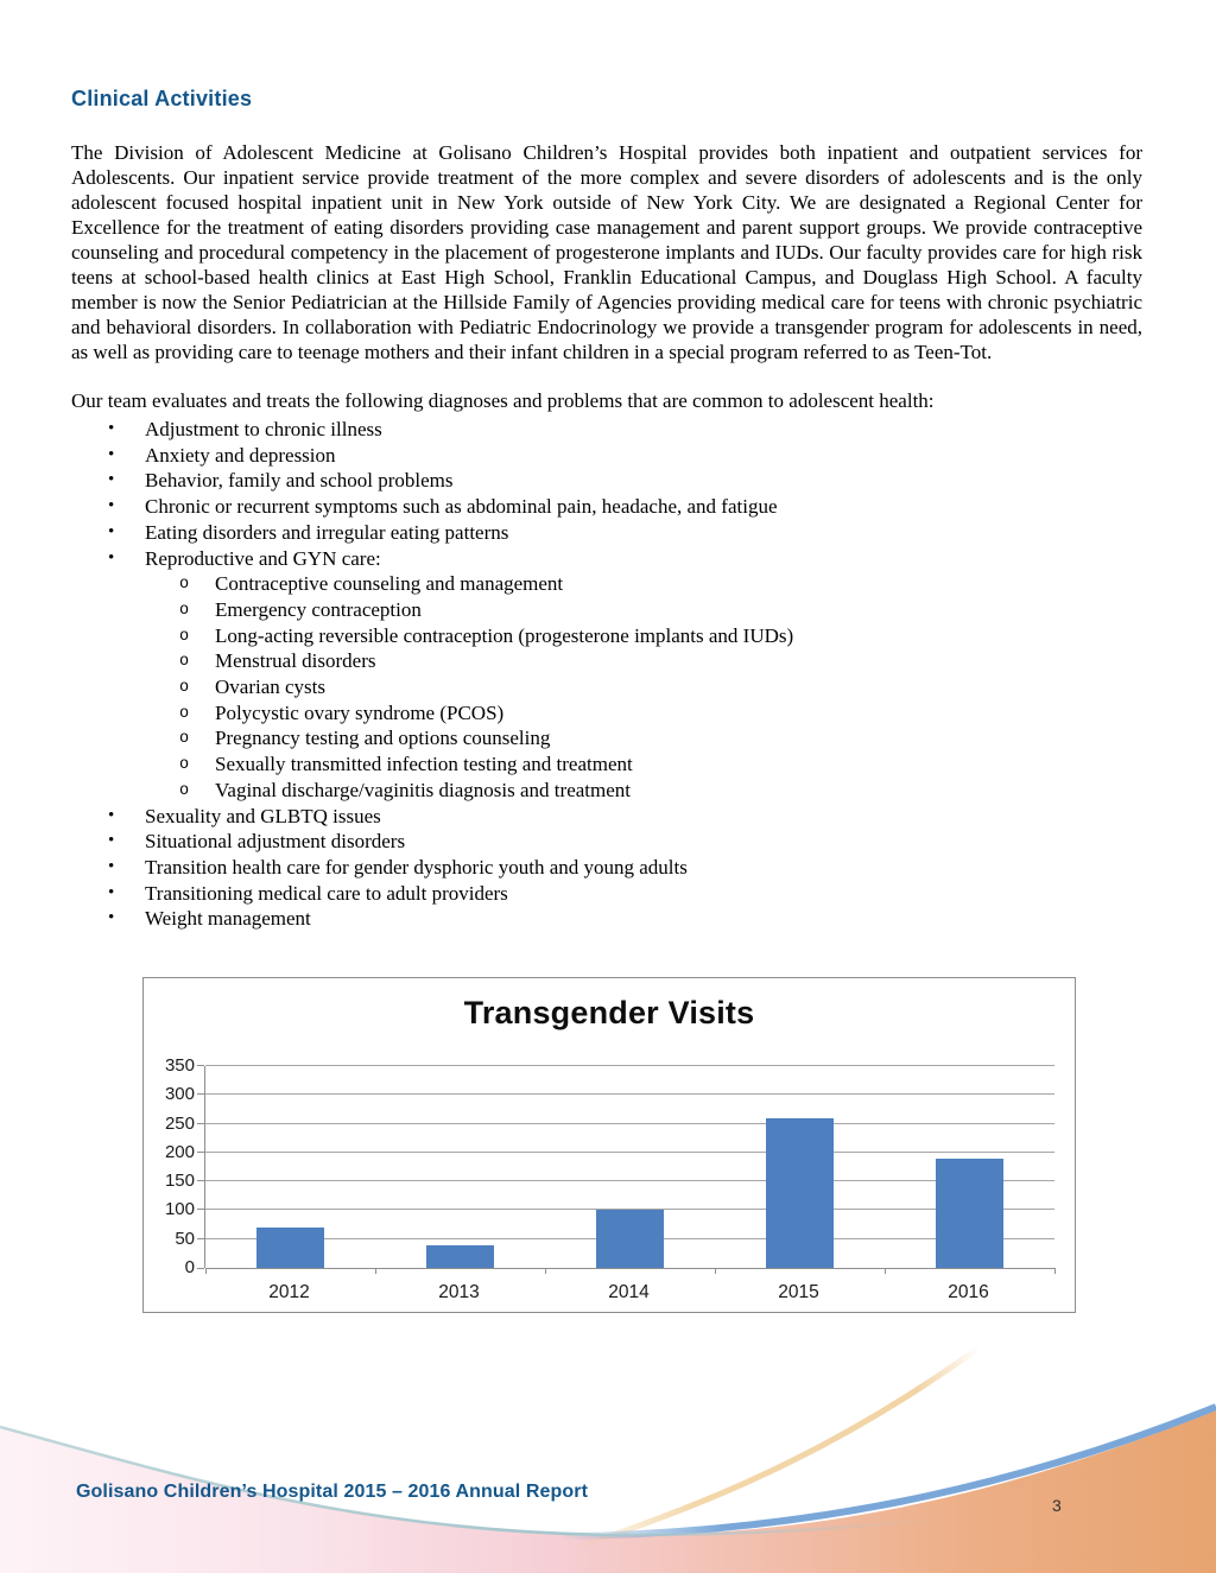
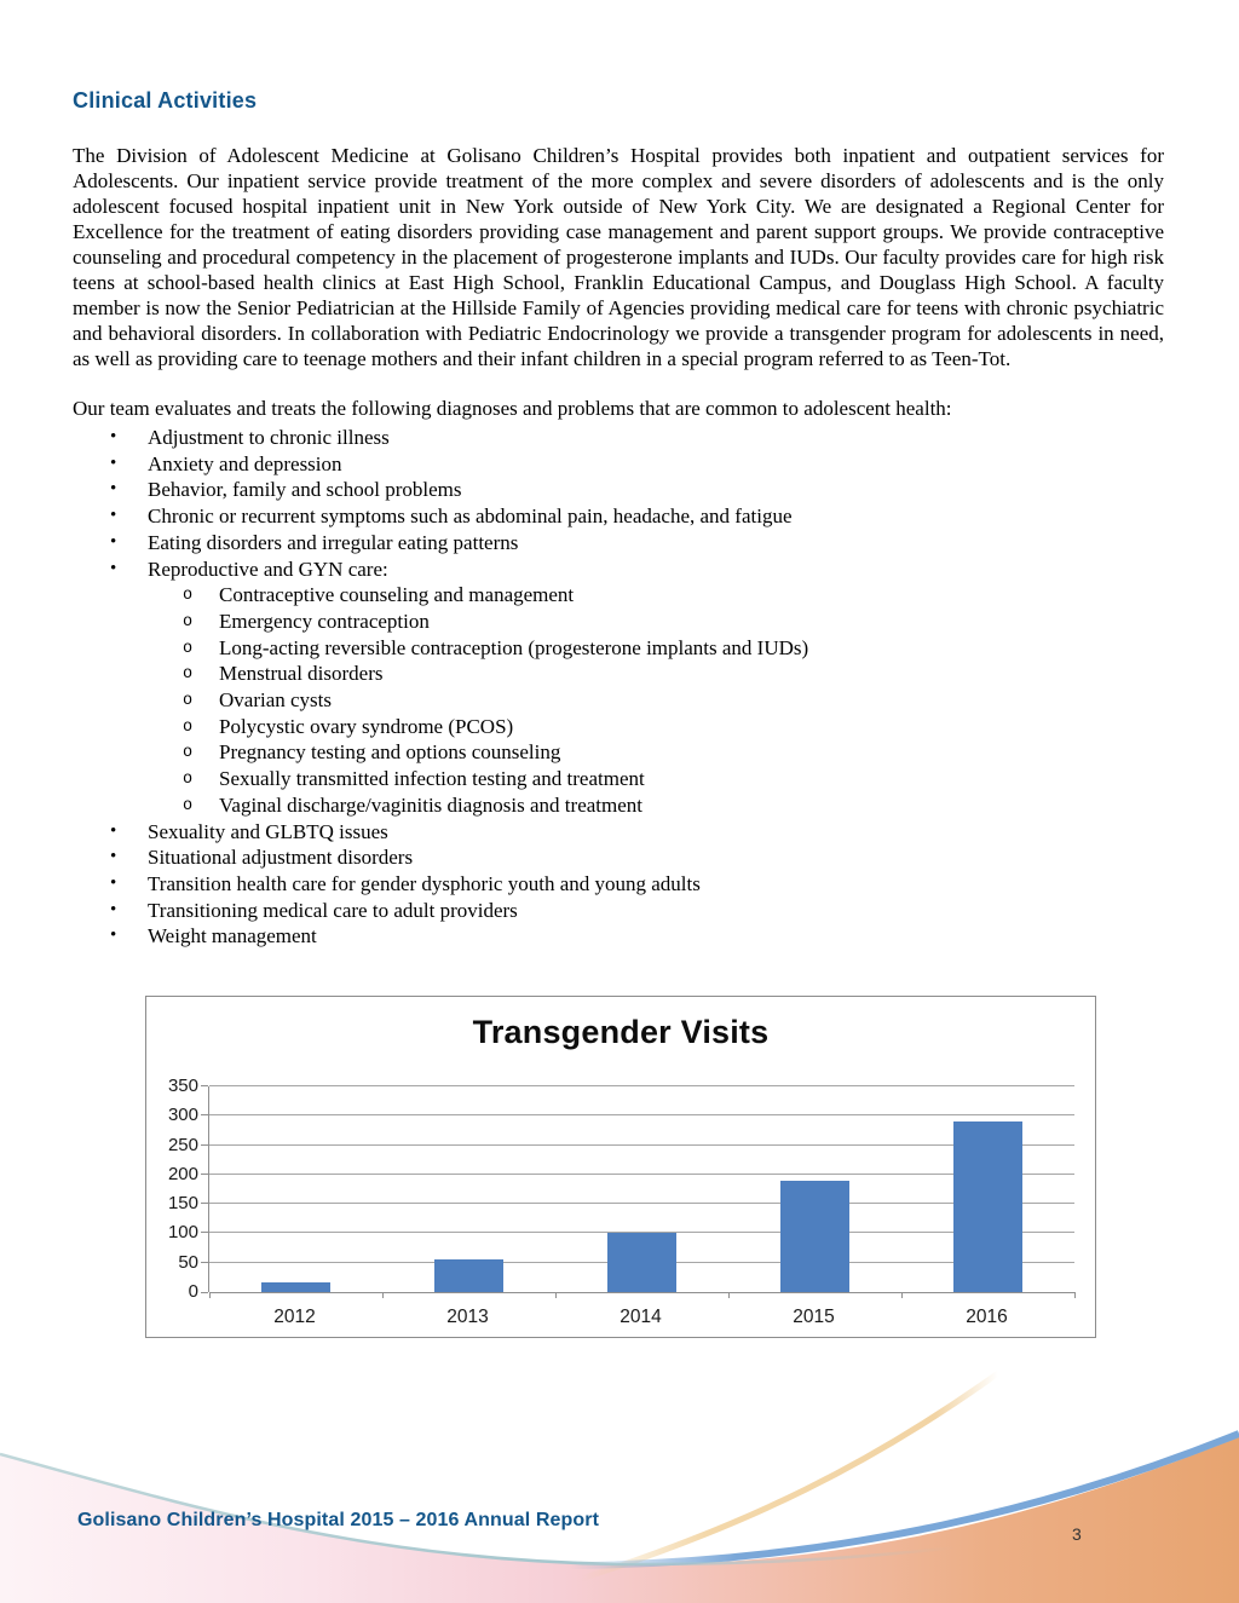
2012: 70 -> 20
2013: 40 -> 60
2015: 260 -> 190
2016: 190 -> 290
